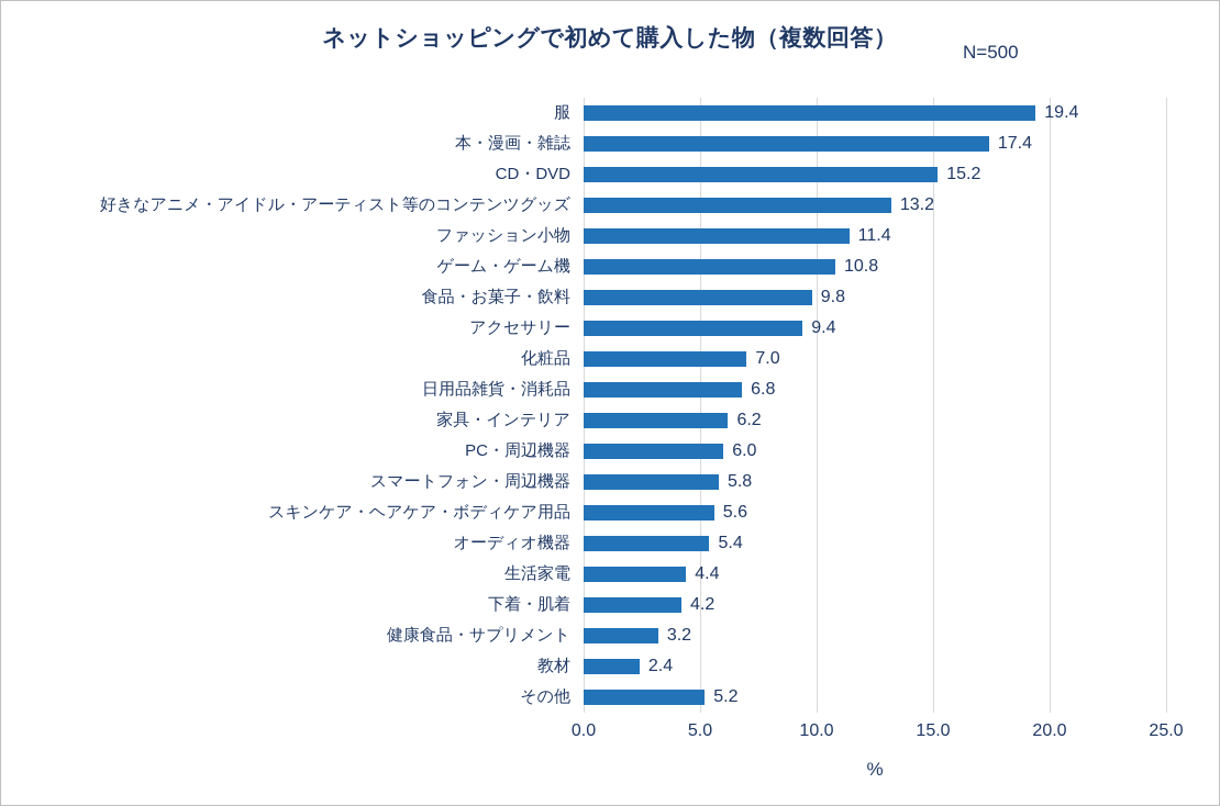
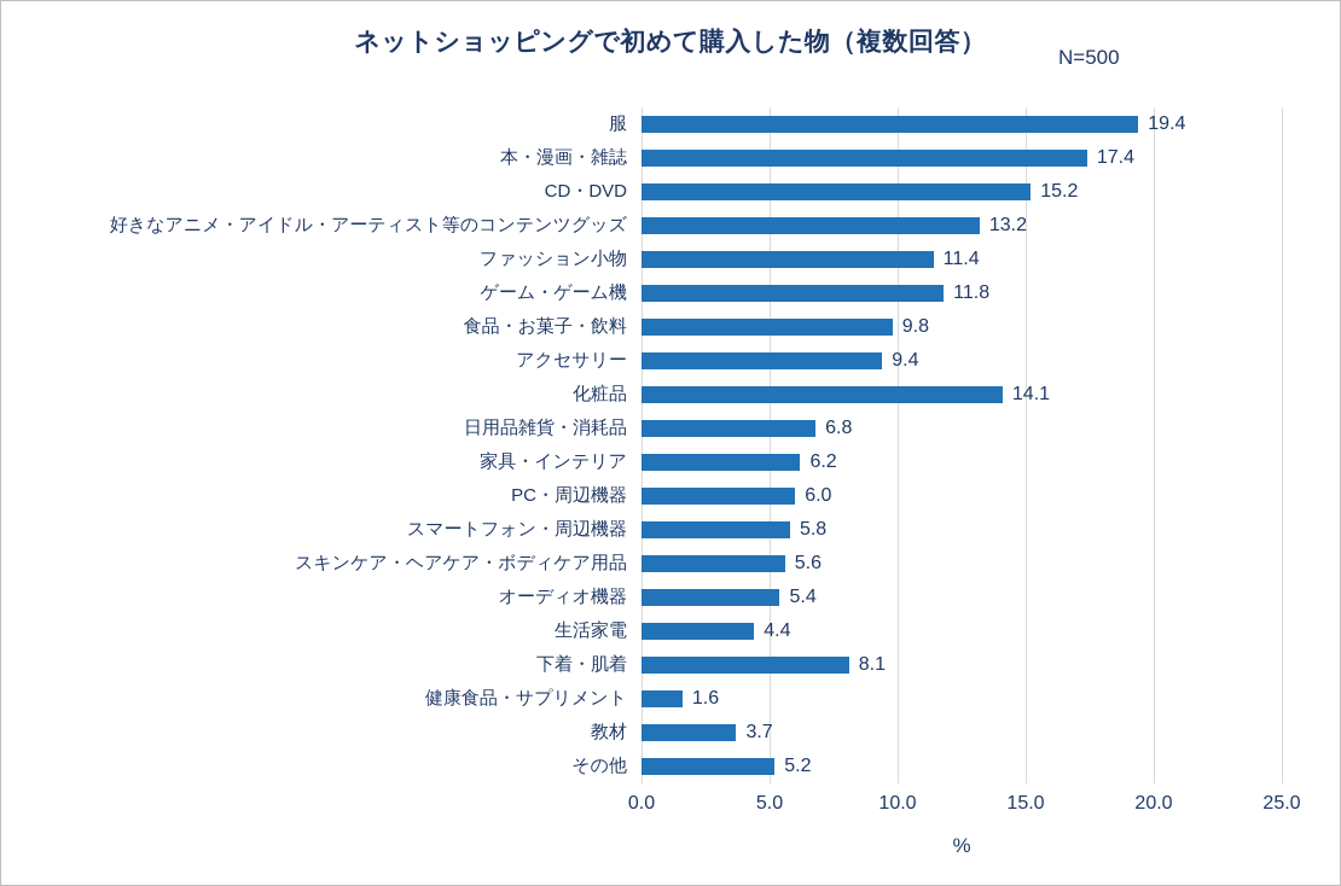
ゲーム・ゲーム機: 10.8 -> 11.8
化粧品: 7.0 -> 14.1
下着・肌着: 4.2 -> 8.1
健康食品・サプリメント: 3.2 -> 1.6
教材: 2.4 -> 3.7
